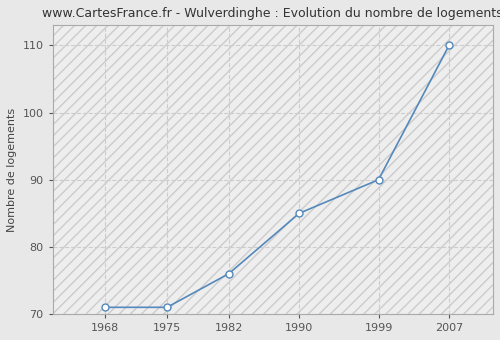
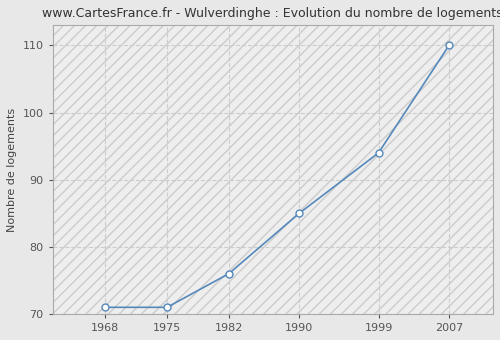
1999: 90 -> 94
